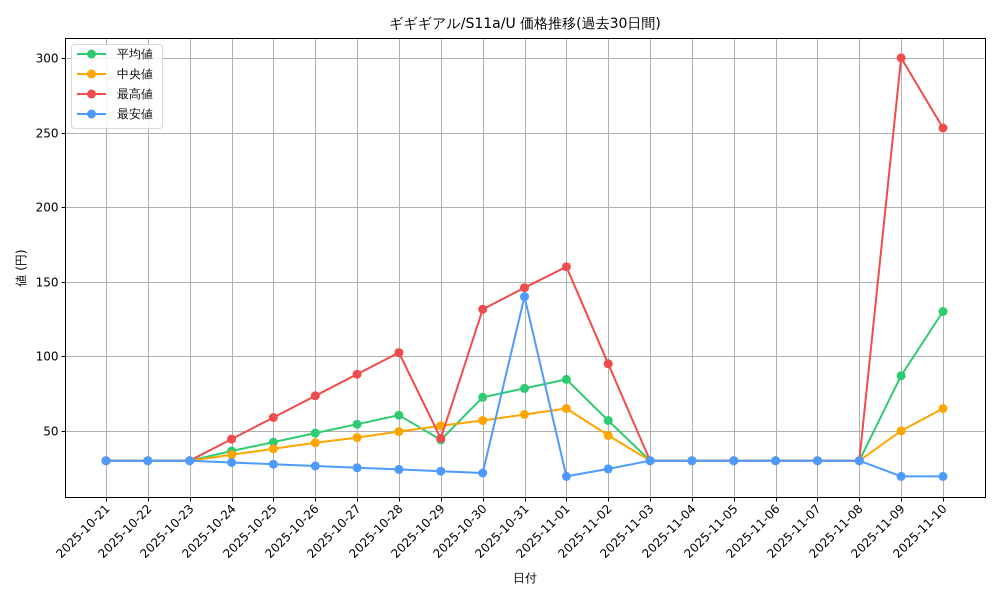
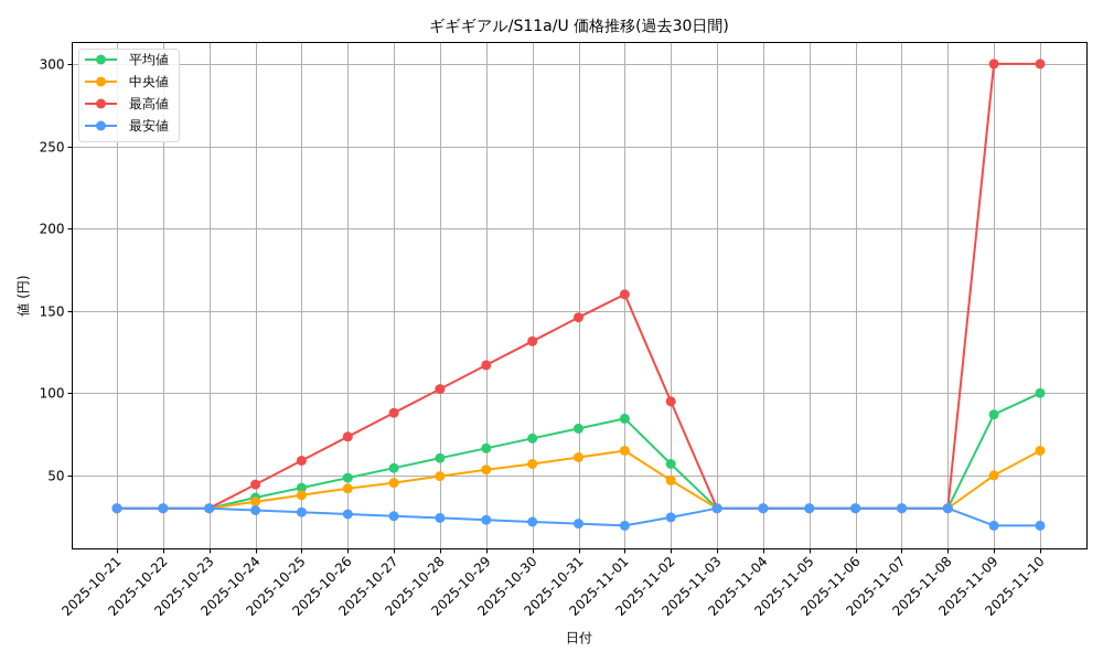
平均値/2025-10-29: 44 -> 66
最高値/2025-10-29: 45 -> 117
最安値/2025-10-31: 140 -> 21
平均値/2025-11-10: 130 -> 100
最高値/2025-11-10: 253 -> 300
